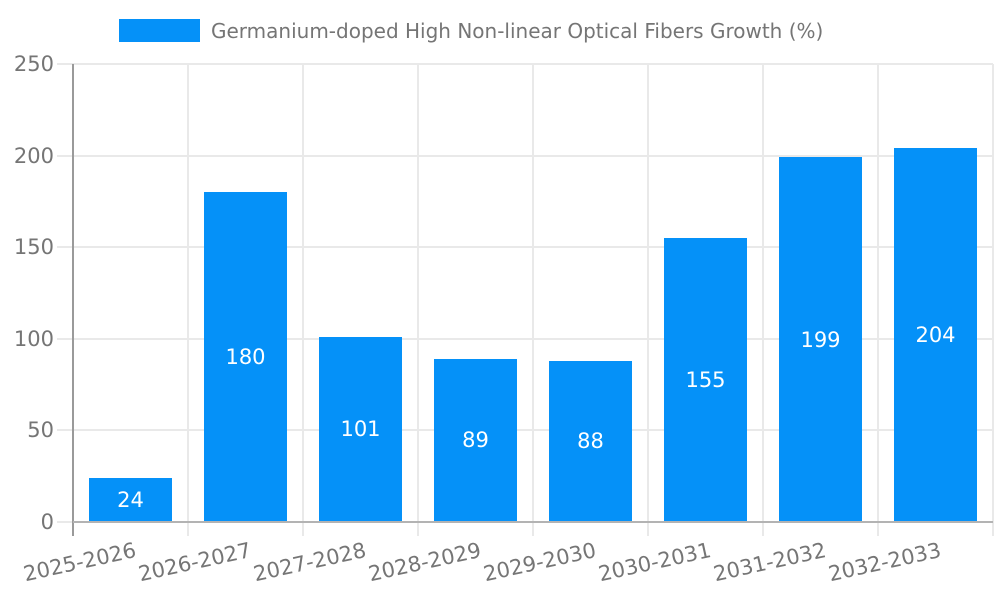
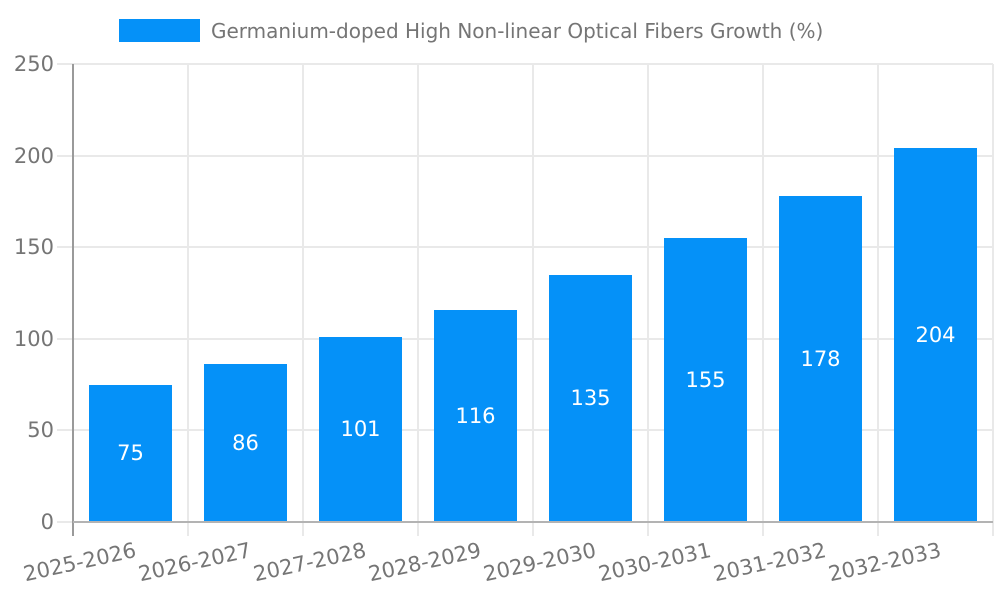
2025-2026: 24 -> 75
2026-2027: 180 -> 86
2028-2029: 89 -> 116
2029-2030: 88 -> 135
2031-2032: 199 -> 178
